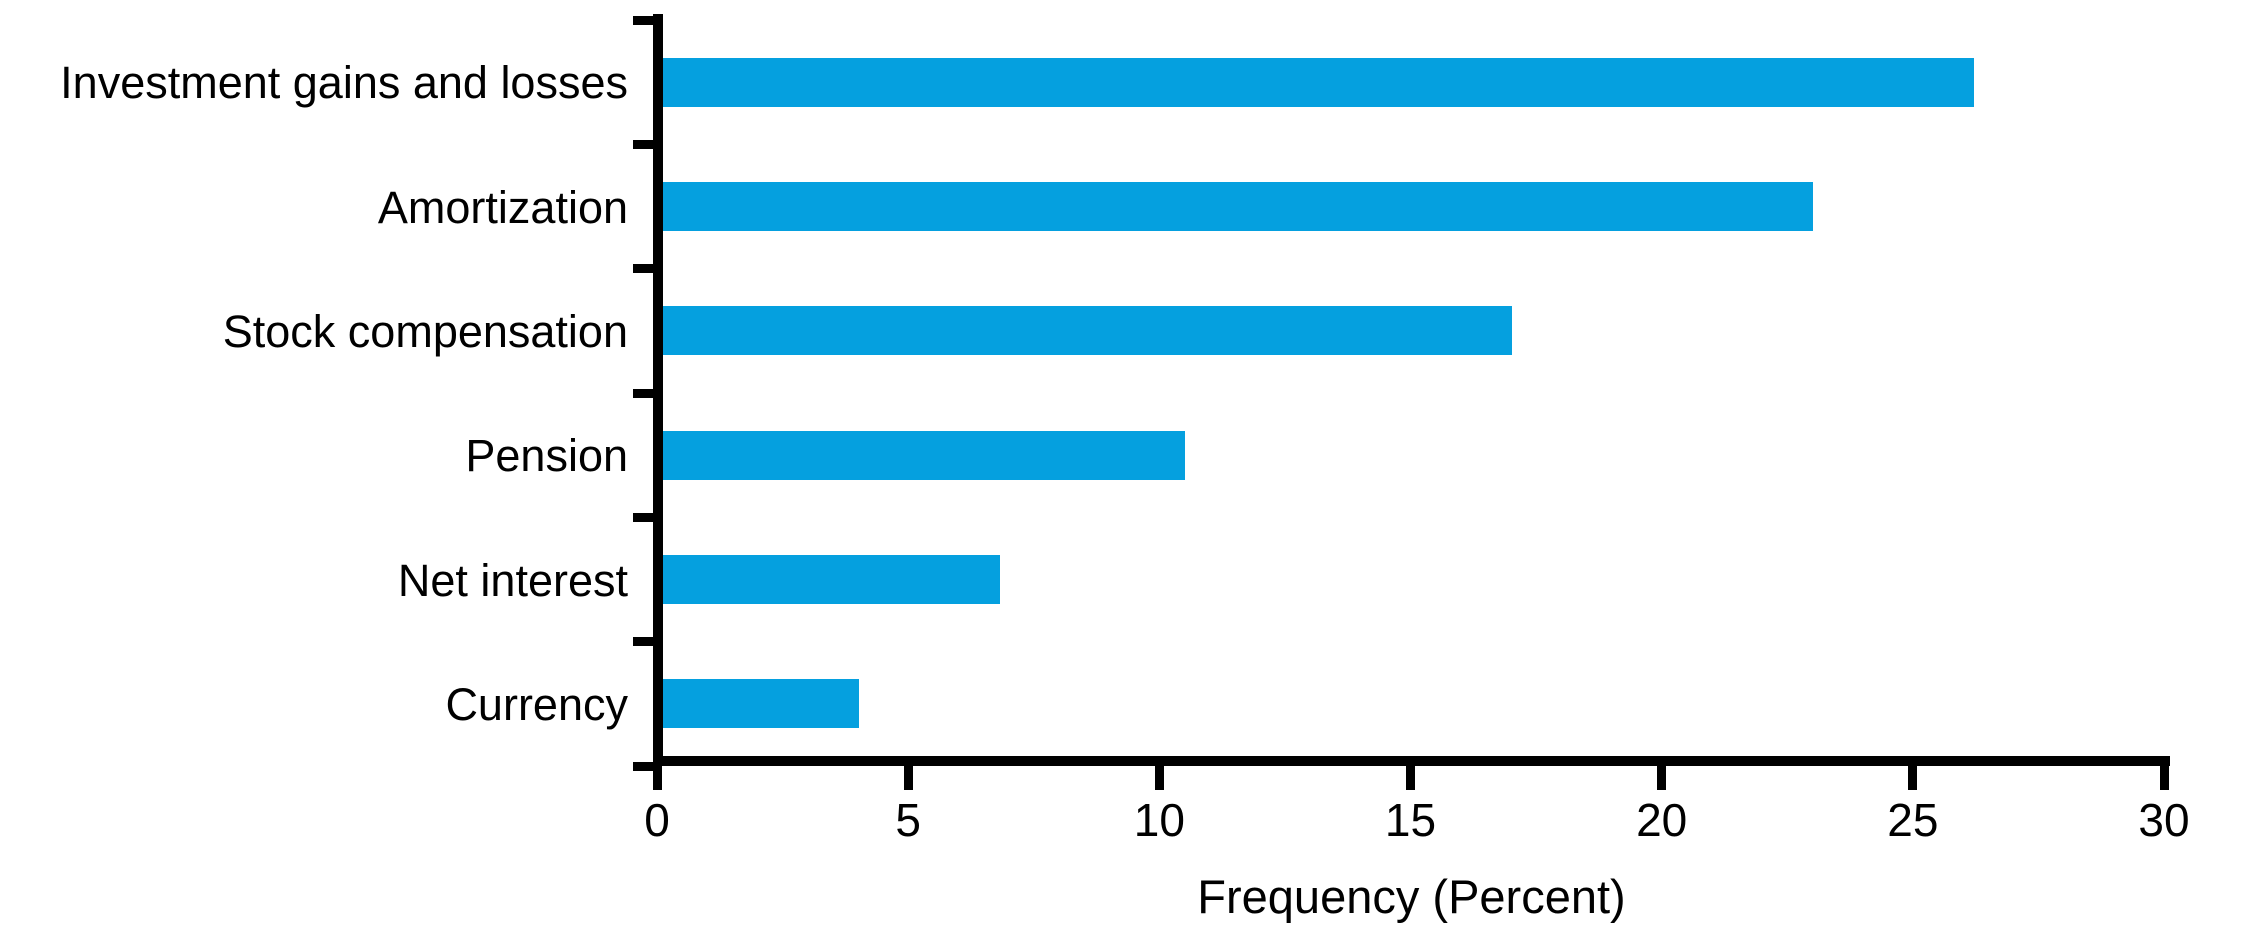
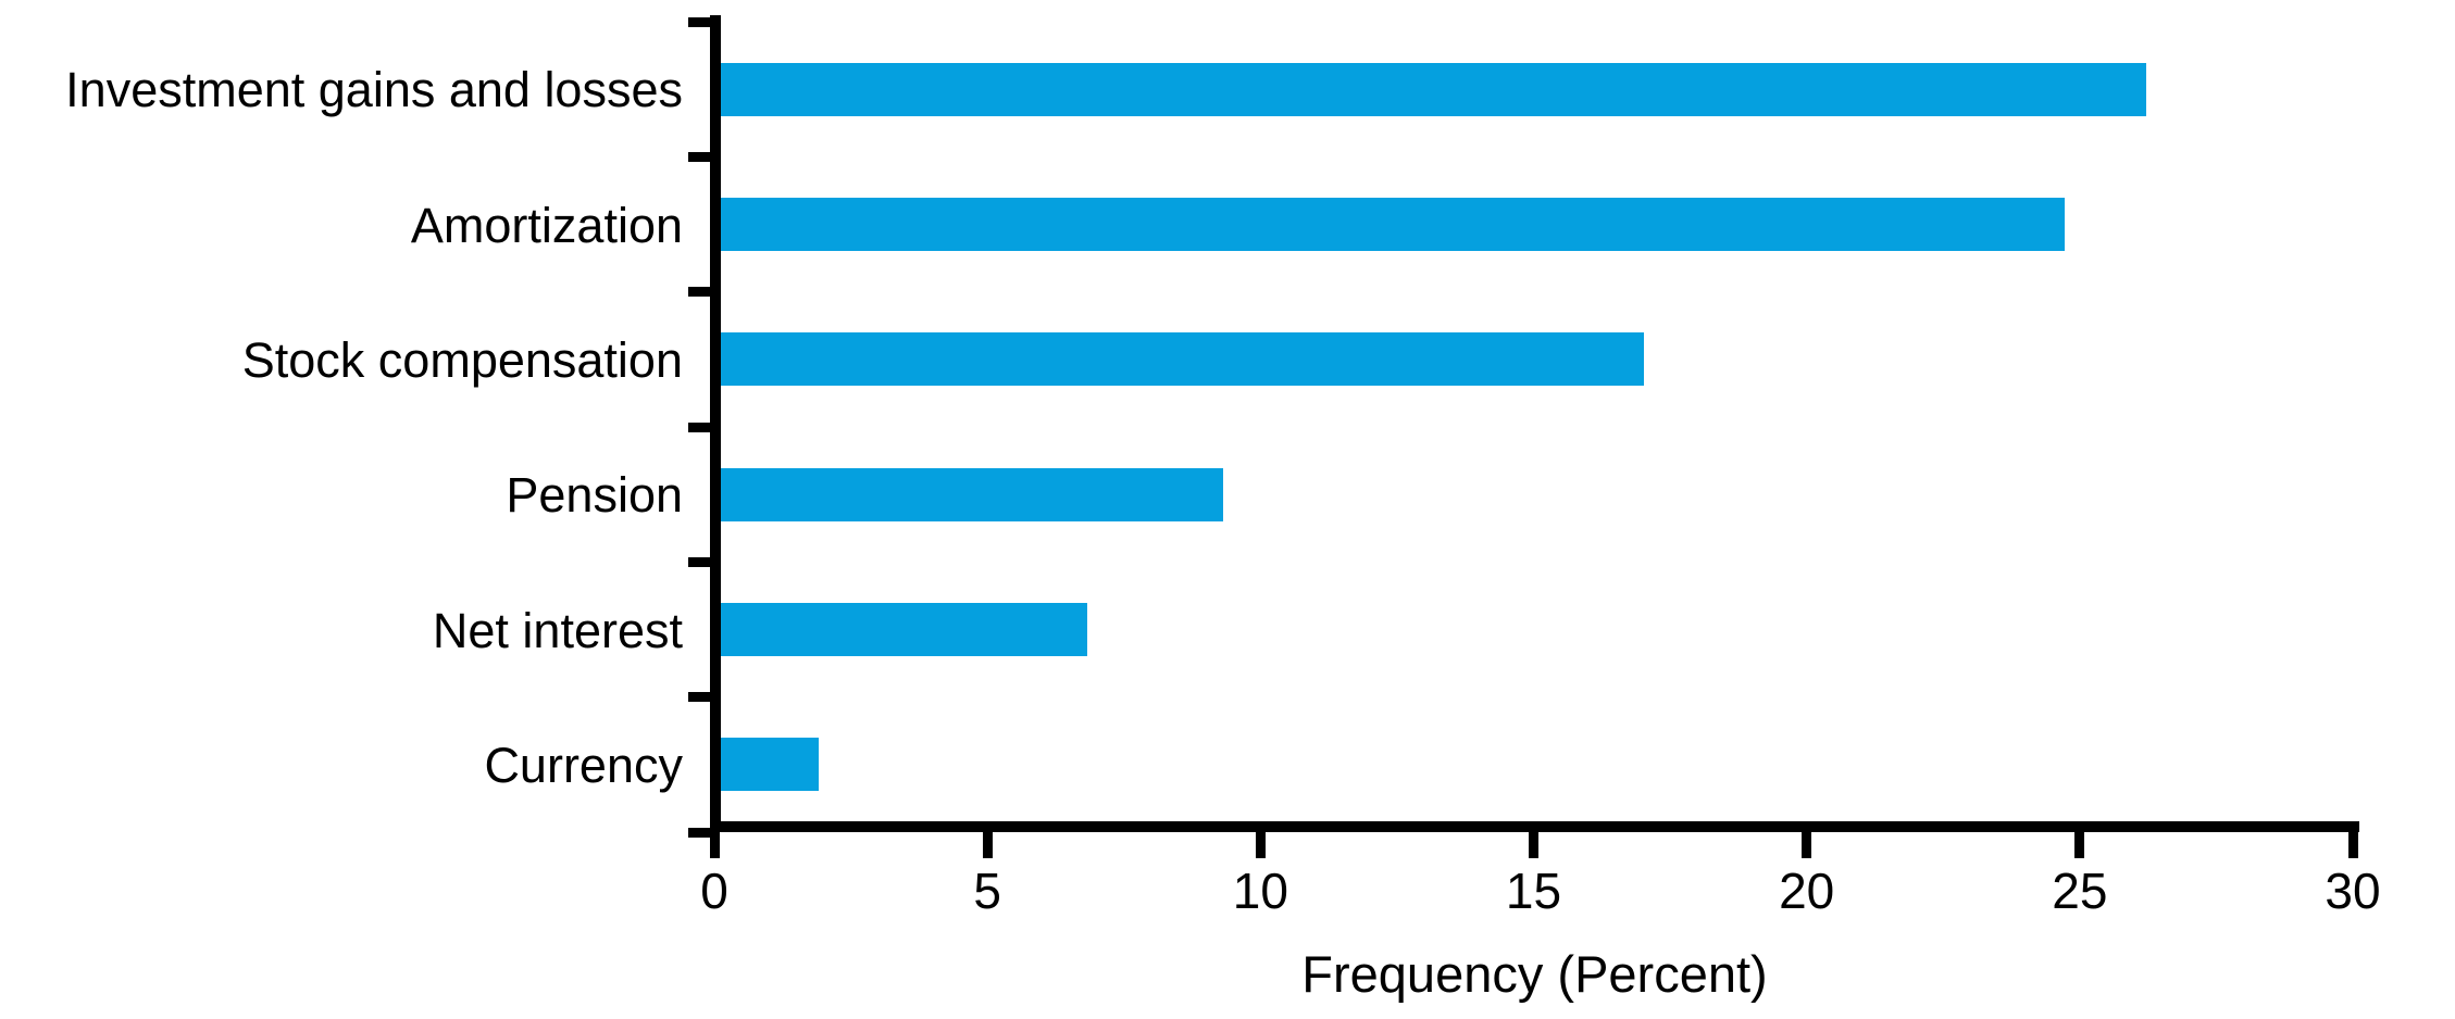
Amortization: 23.0 -> 24.7
Pension: 10.5 -> 9.3
Currency: 4.0 -> 1.9
